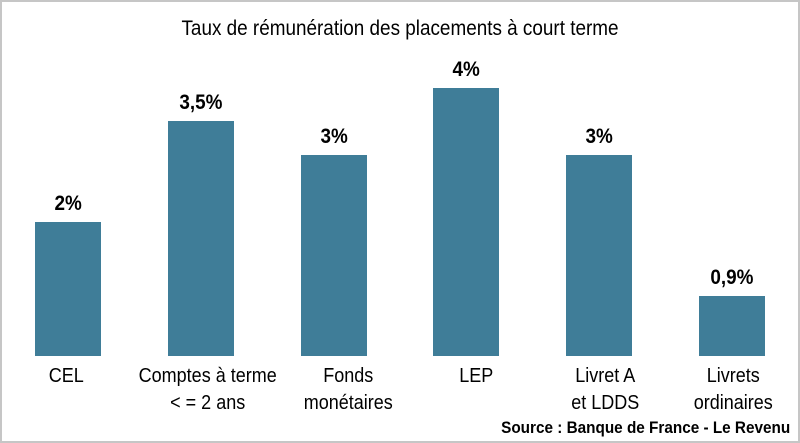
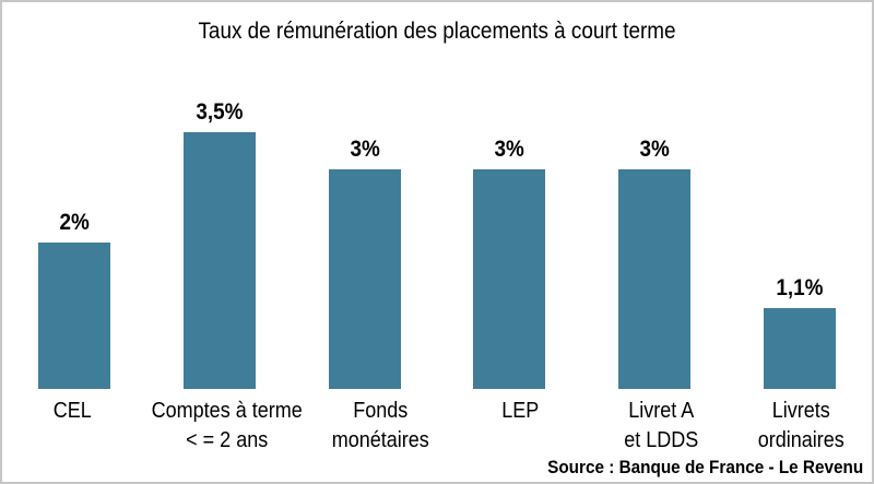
LEP: 4% -> 3%
Livrets ordinaires: 0,9% -> 1,1%
